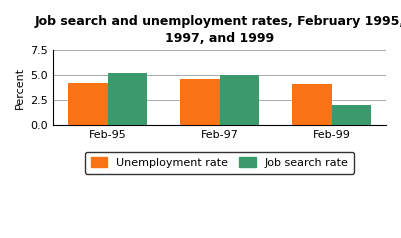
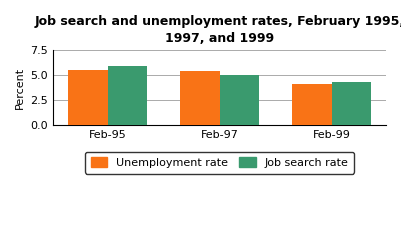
Unemployment rate/Feb-95: 4.2 -> 5.5
Job search rate/Feb-95: 5.2 -> 5.9
Unemployment rate/Feb-97: 4.6 -> 5.4
Job search rate/Feb-99: 2.0 -> 4.3
